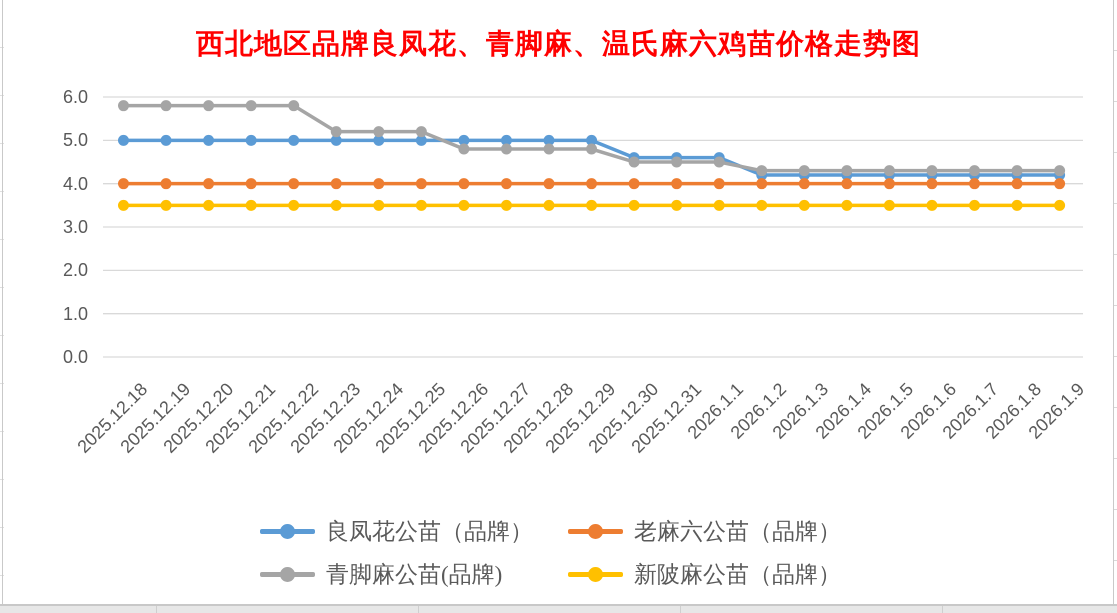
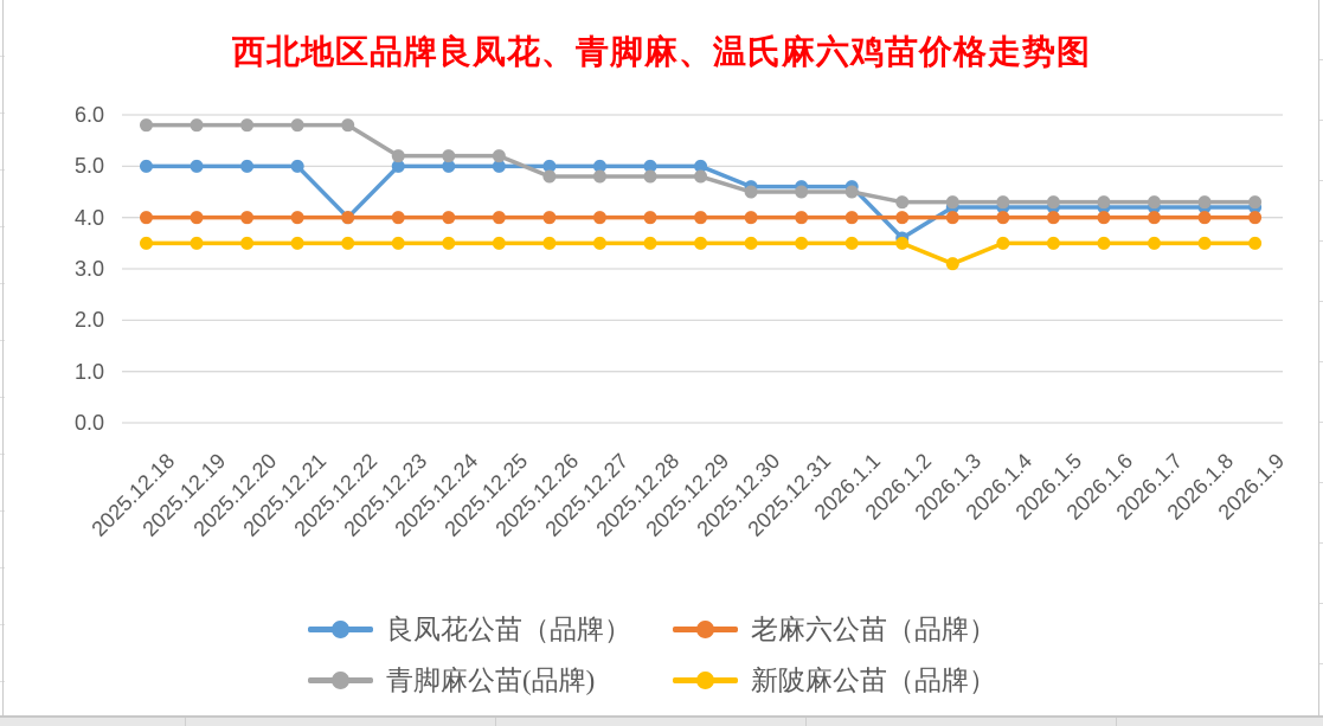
良凤花公苗（品牌）/2025.12.22: 5.0 -> 4.0
良凤花公苗（品牌）/2026.1.2: 4.2 -> 3.6
新陂麻公苗（品牌）/2026.1.3: 3.5 -> 3.1
